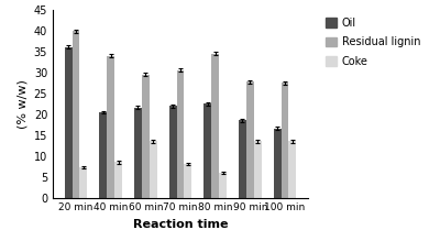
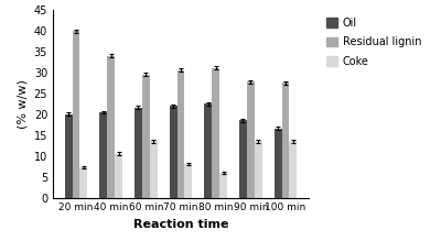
Oil/20 min: 36.0 -> 20.0
Coke/40 min: 8.5 -> 10.5
Residual lignin/80 min: 34.5 -> 31.0
